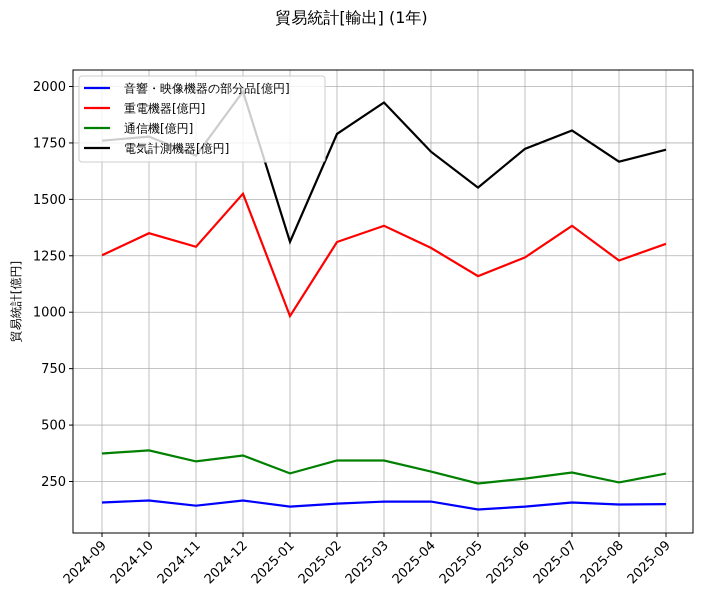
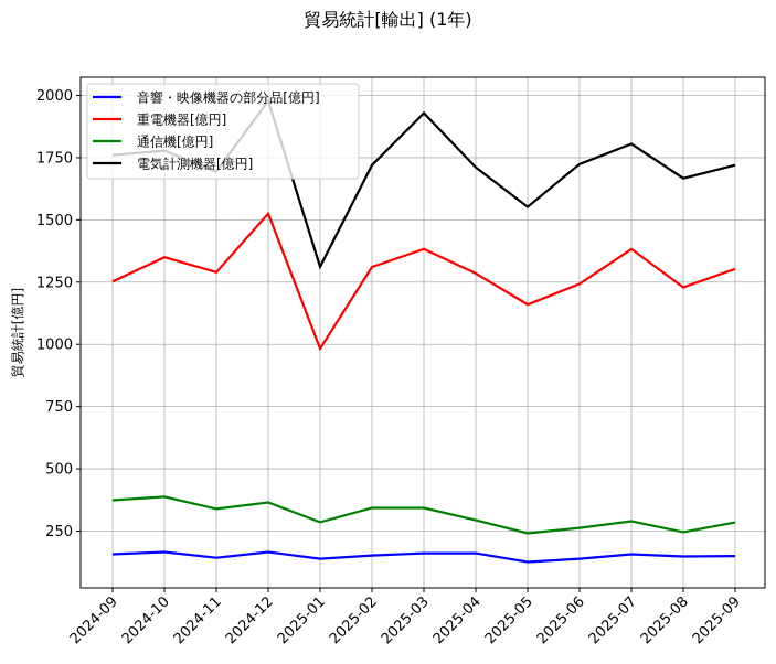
電気計測機器[億円]/2025-02: 1790 -> 1720
